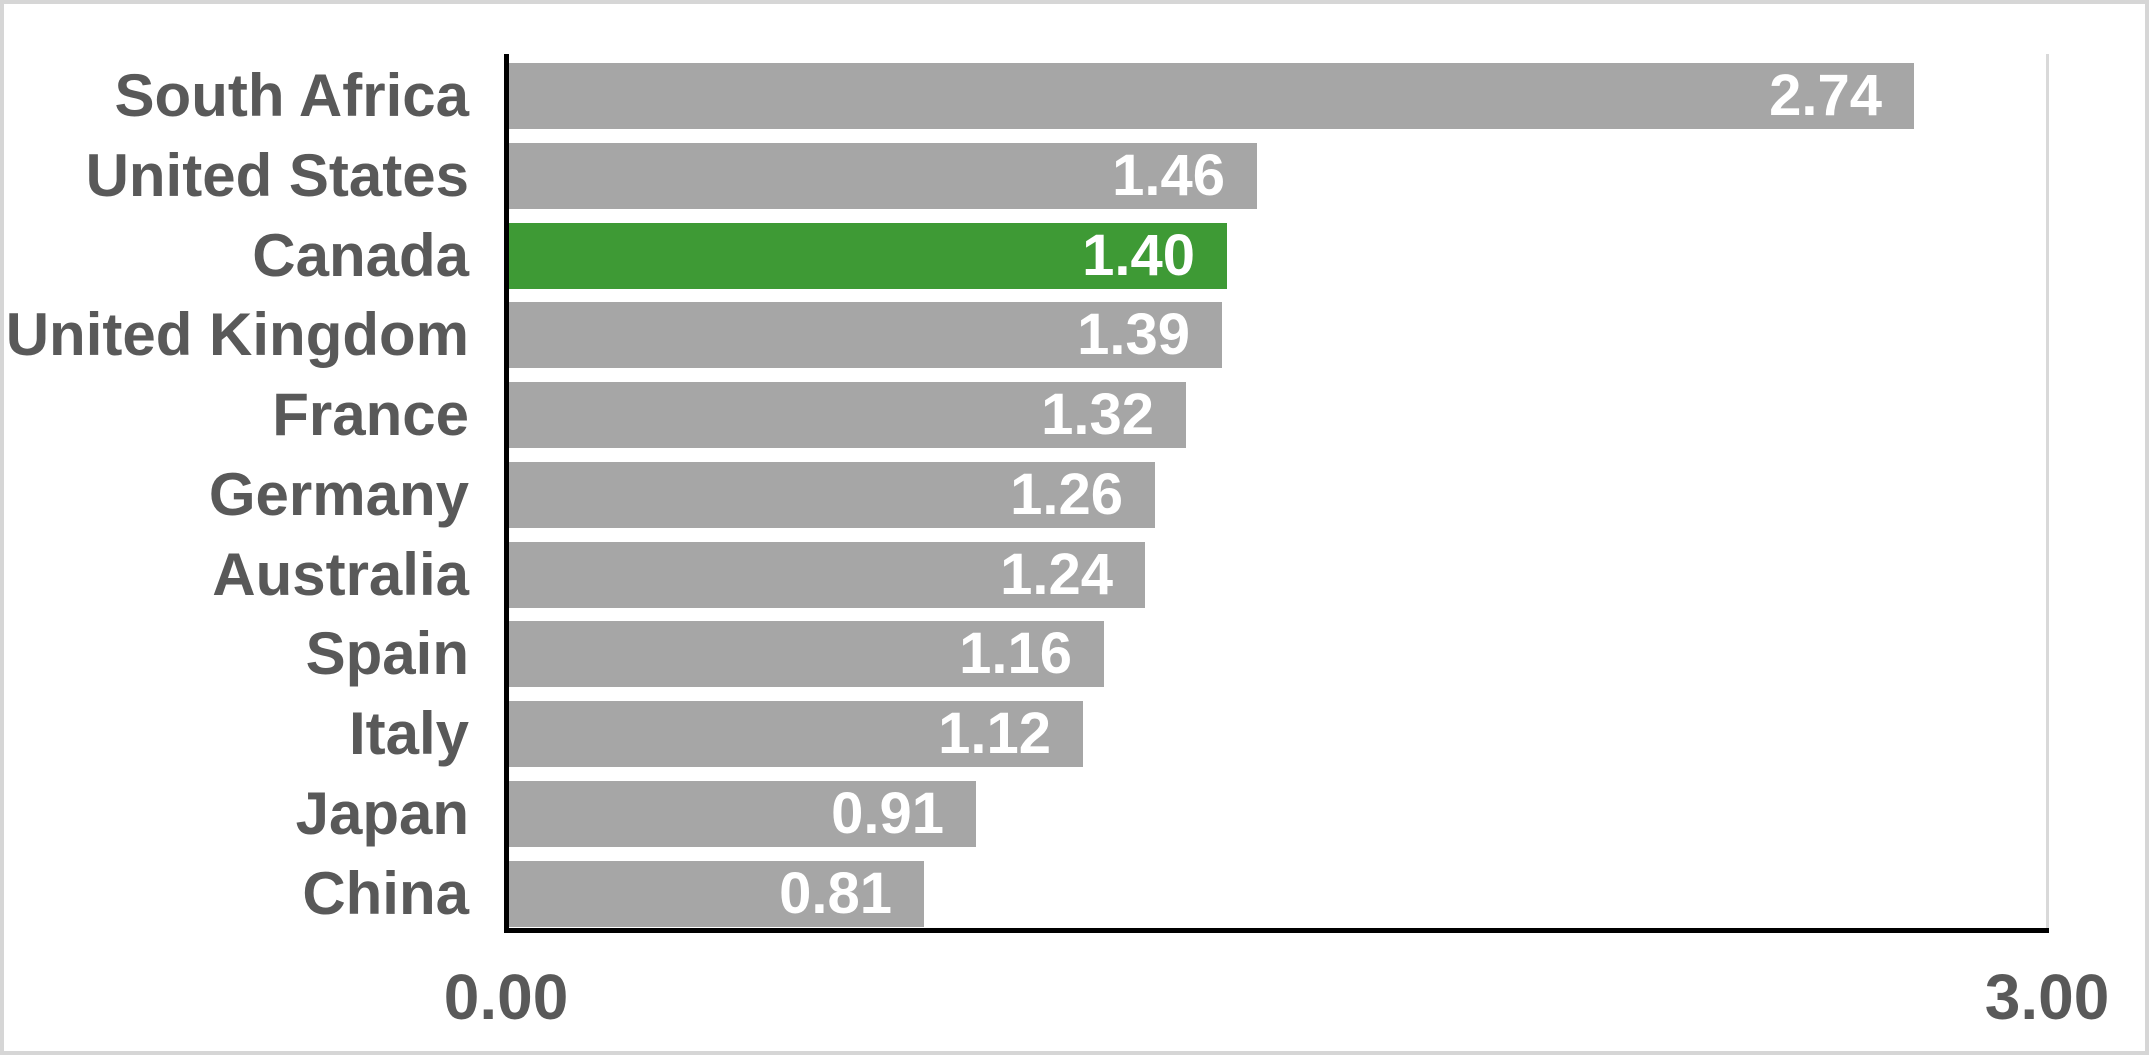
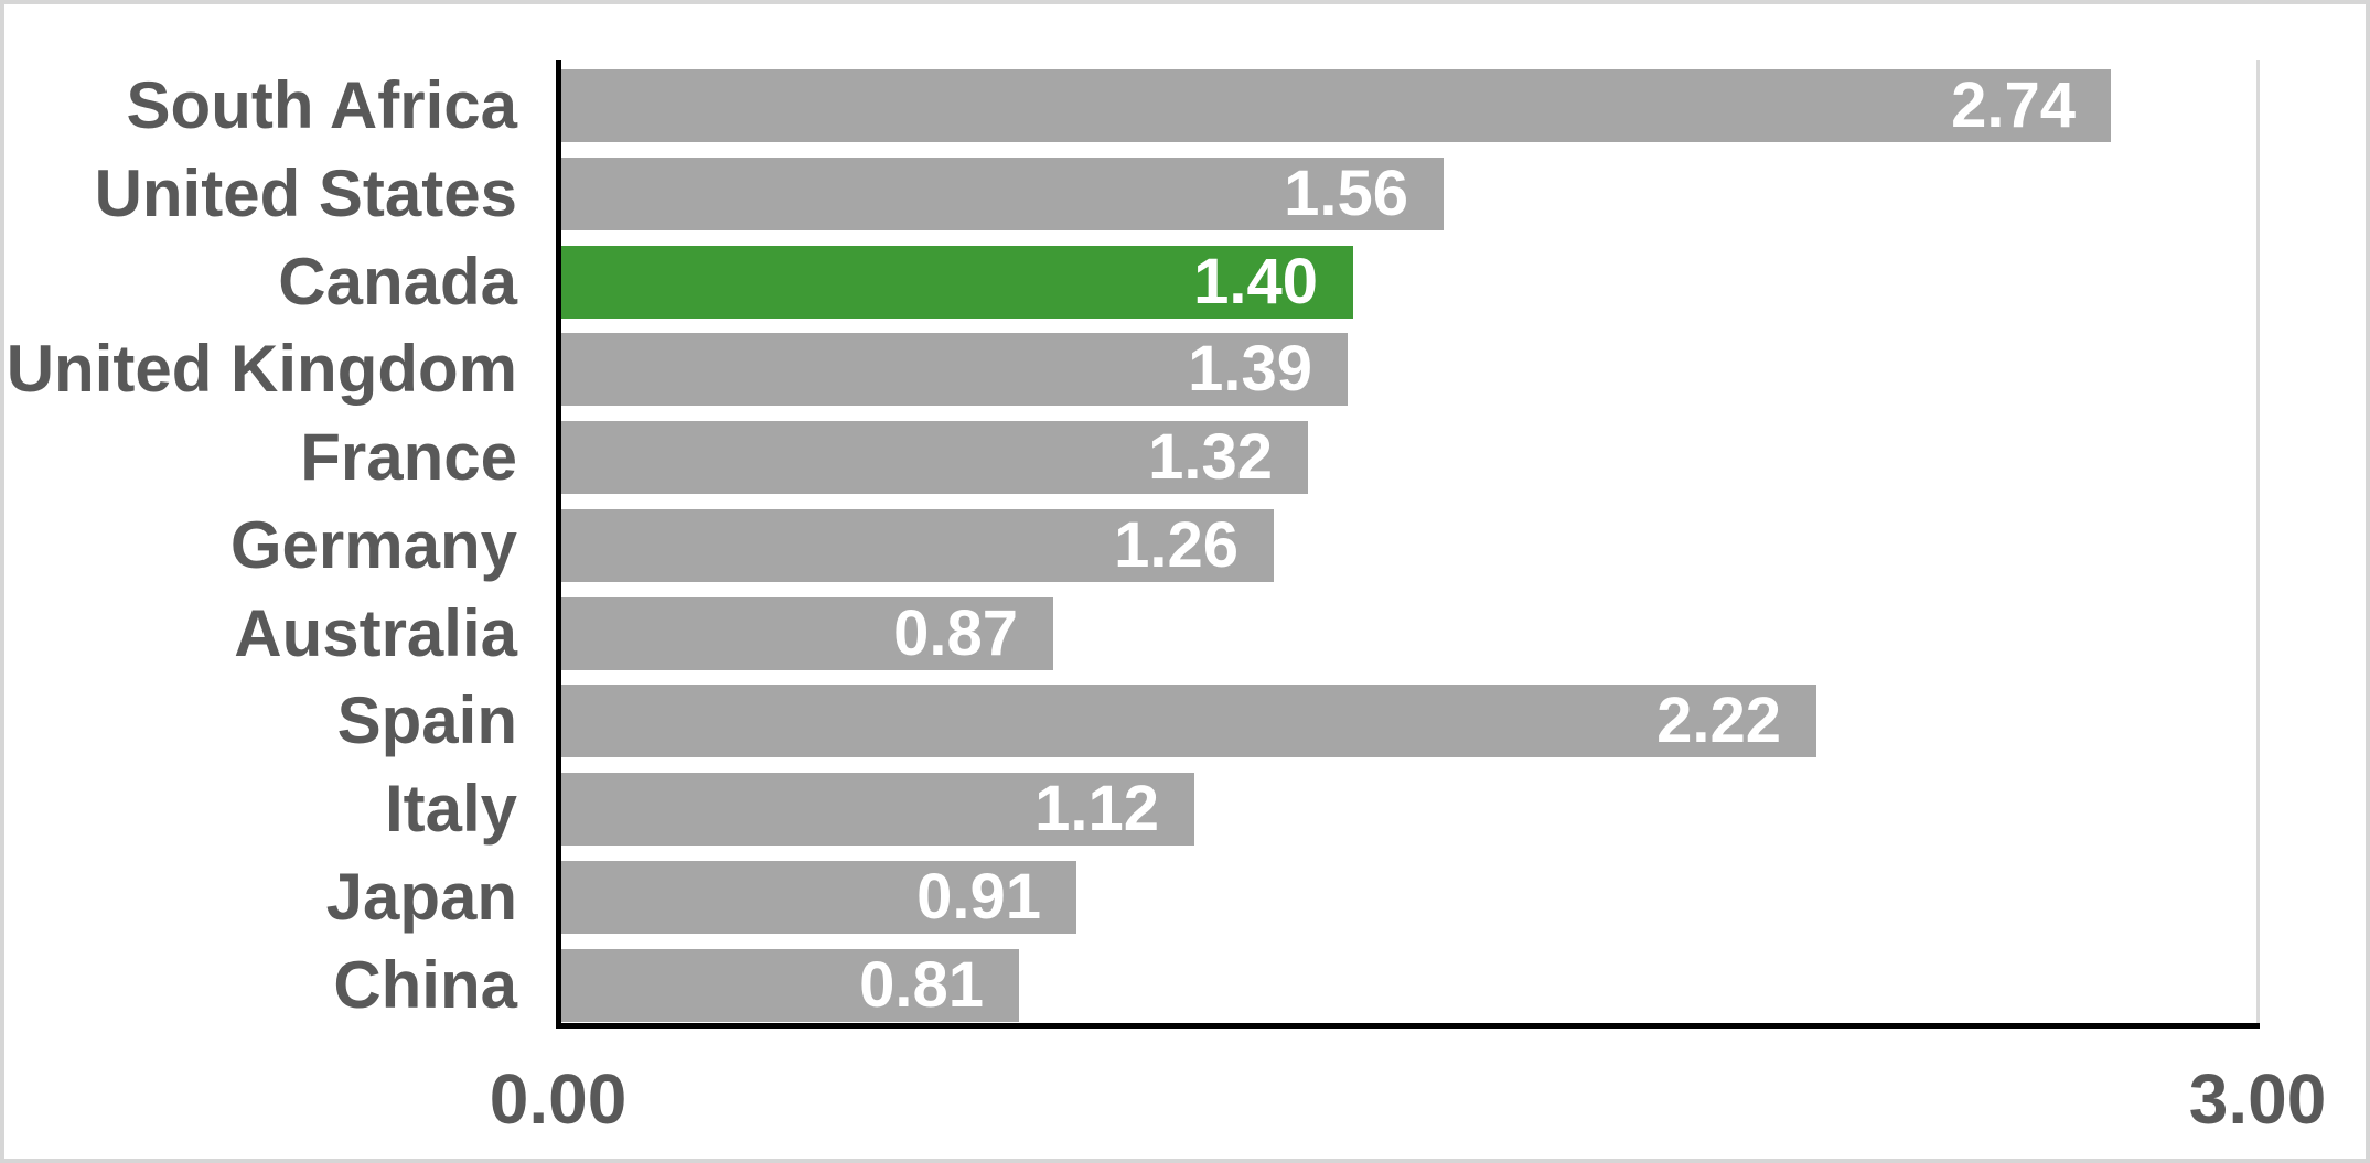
United States: 1.46 -> 1.56
Australia: 1.24 -> 0.87
Spain: 1.16 -> 2.22
